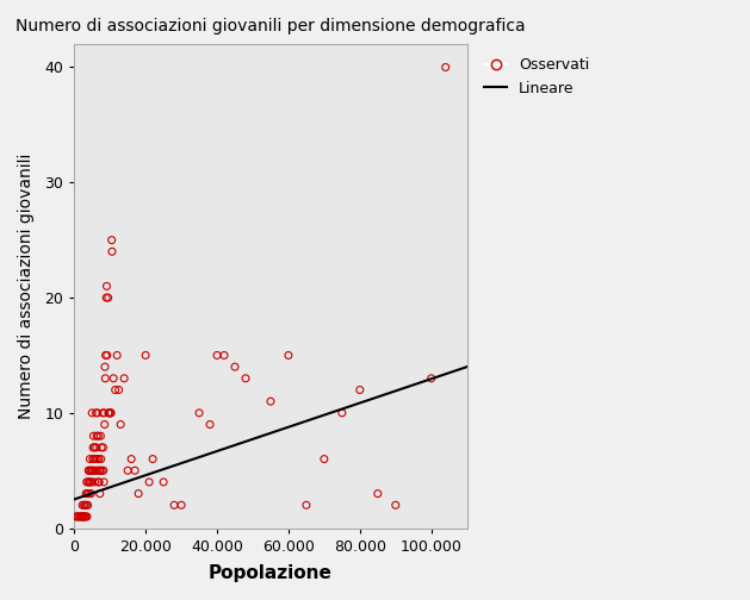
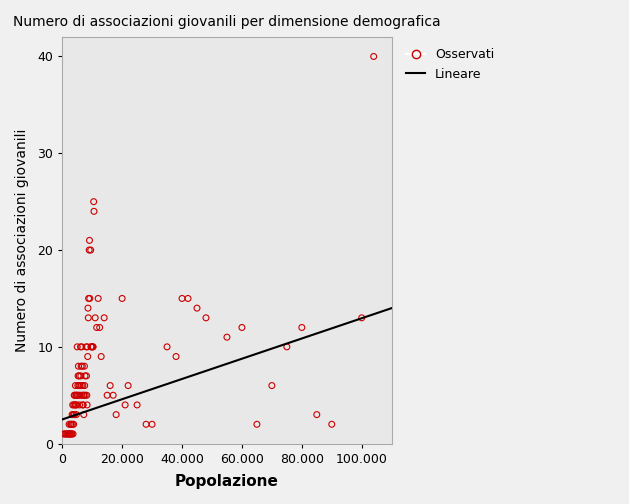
60.000: 15 -> 12
